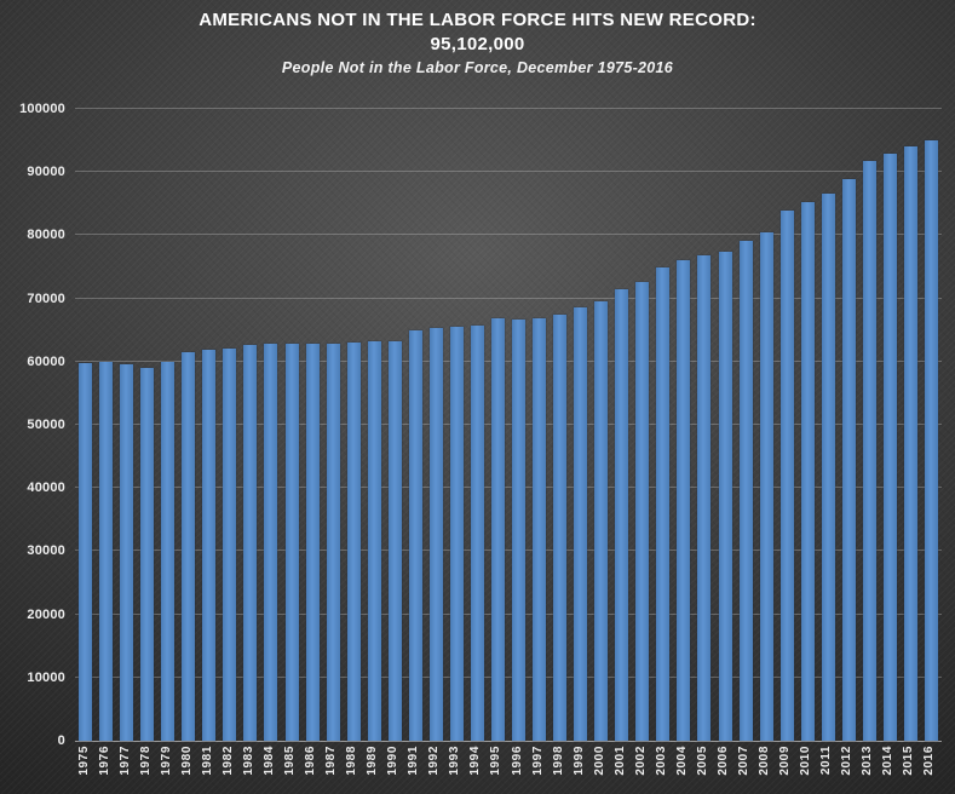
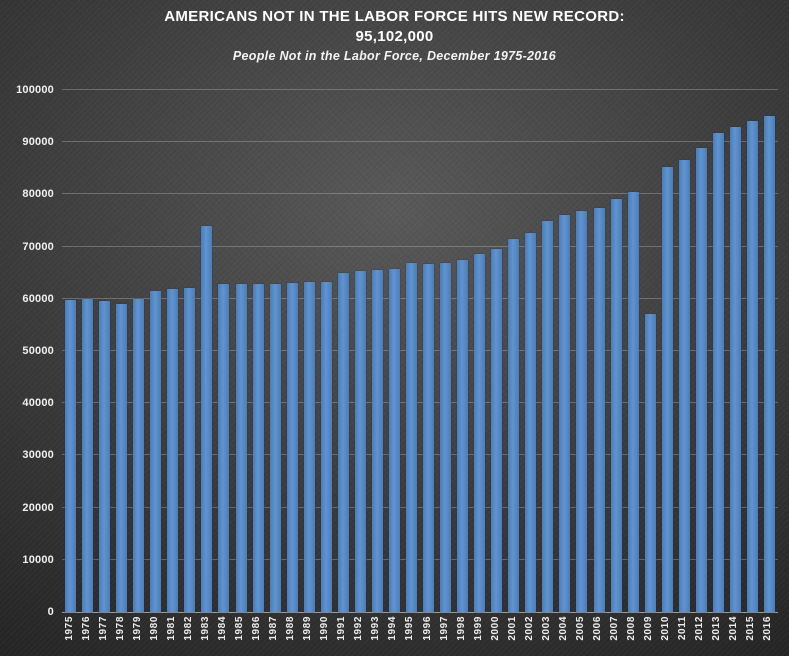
1983: 63000 -> 74000
2009: 84000 -> 57000
